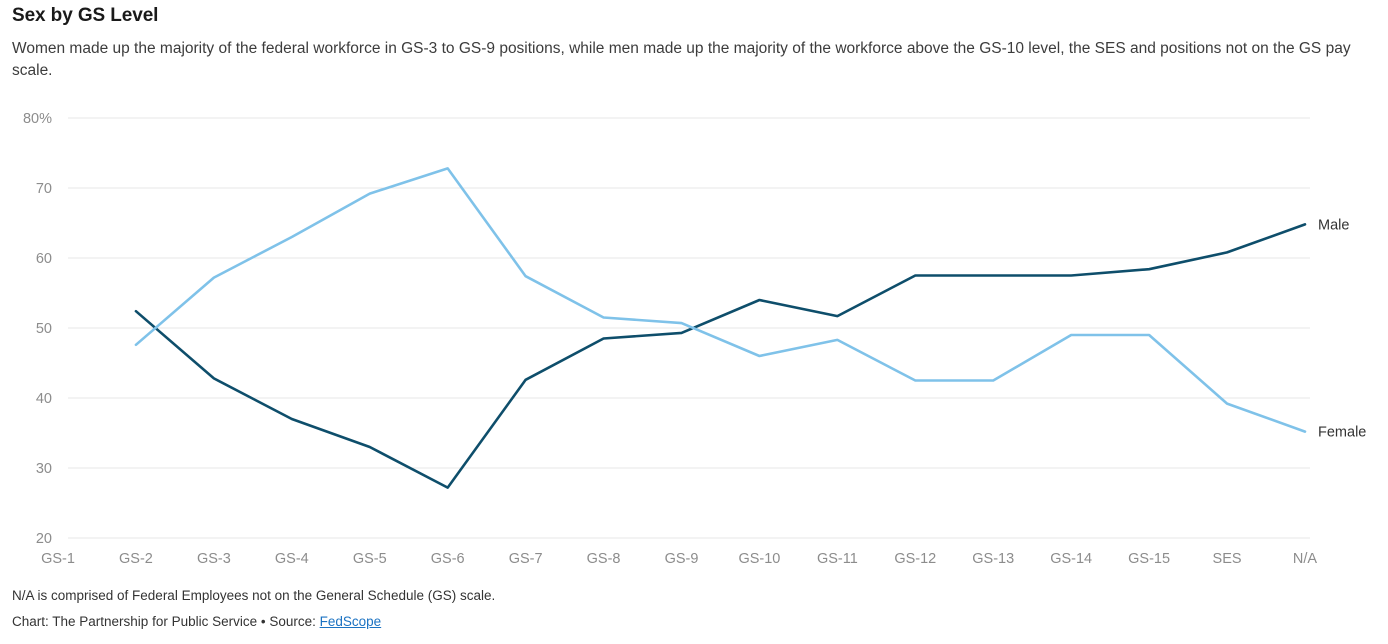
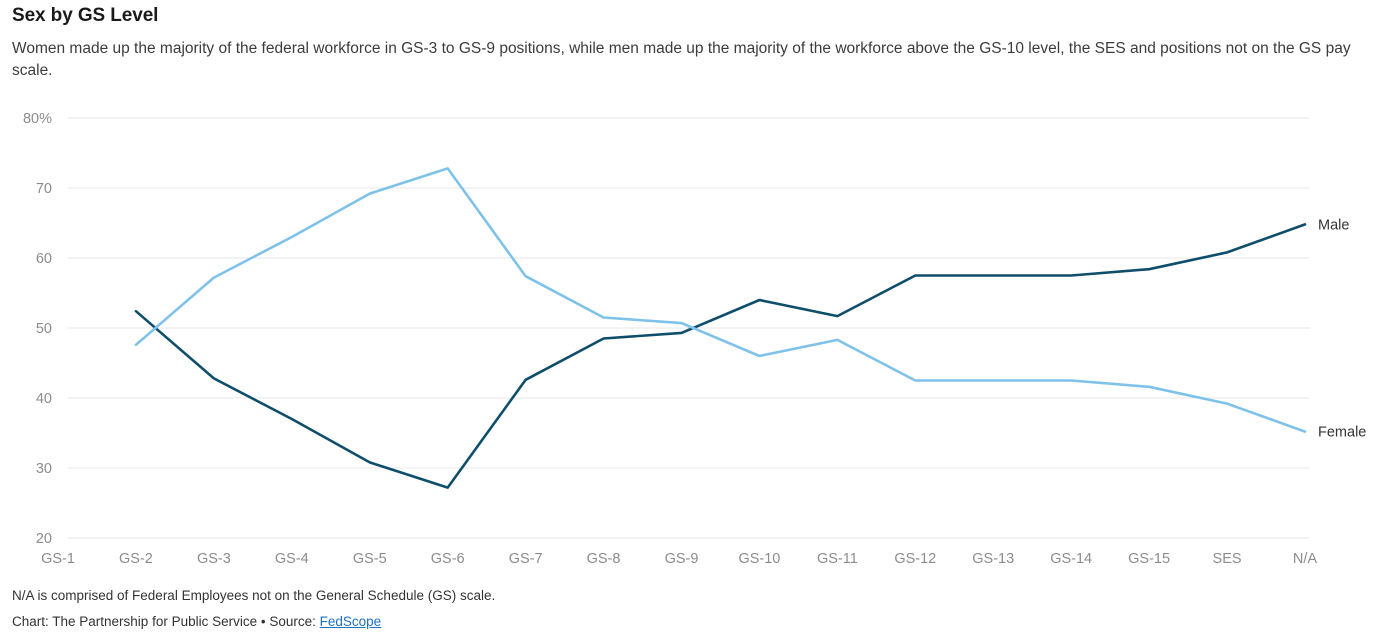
Male/GS-5: 33% -> 31%
Female/GS-14: 49% -> 42%
Female/GS-15: 49% -> 42%
